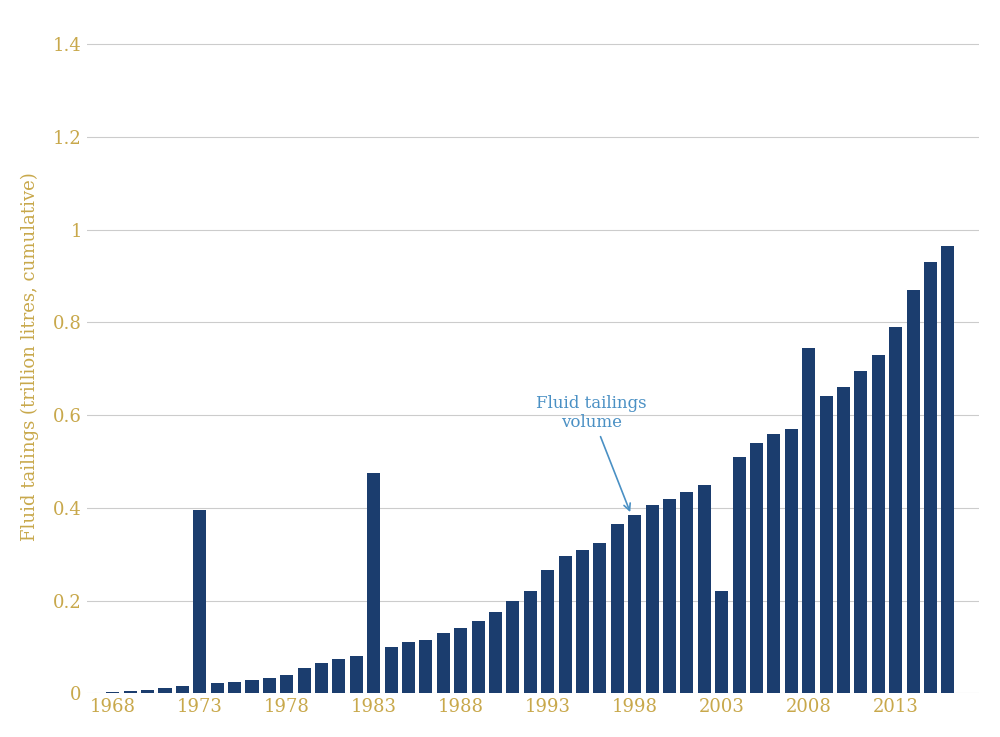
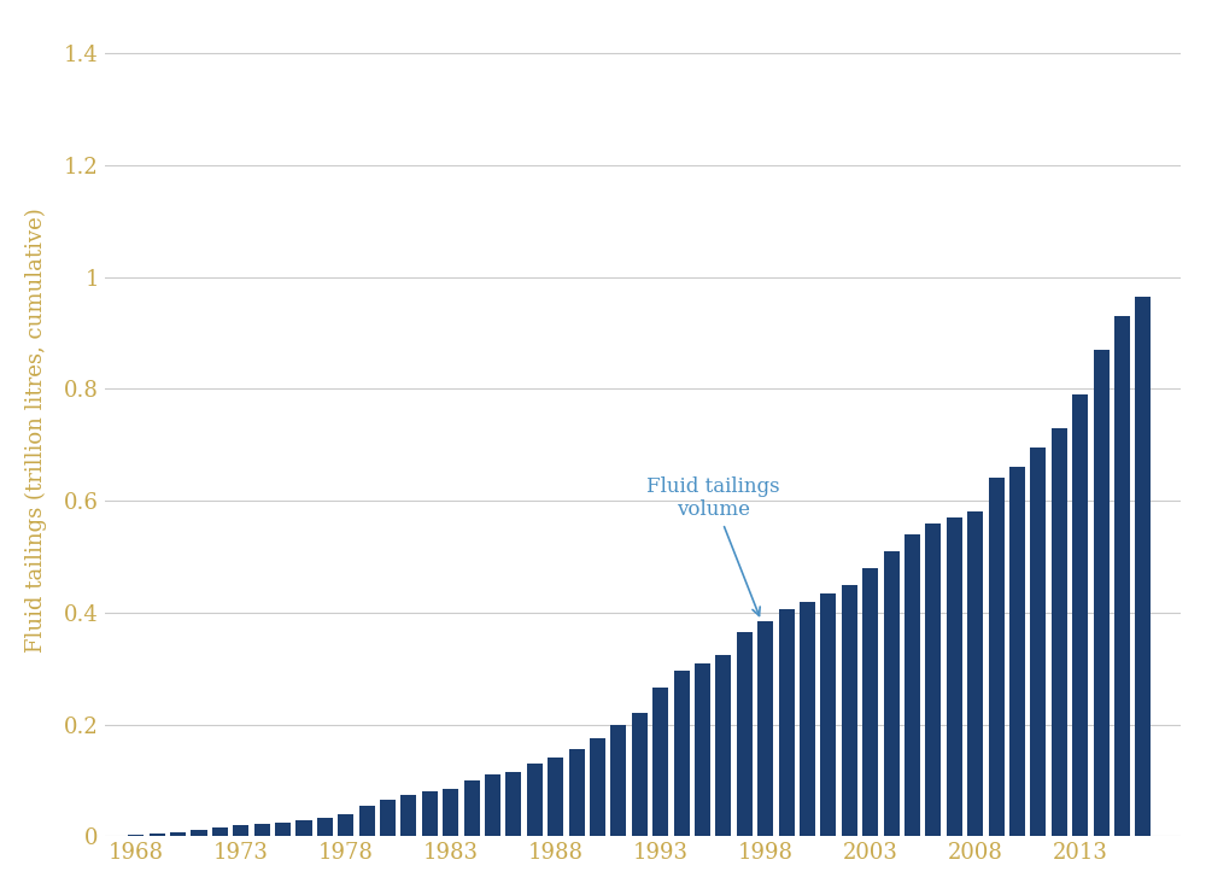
1973: 0.395 -> 0.020
1983: 0.475 -> 0.085
2003: 0.220 -> 0.480
2008: 0.745 -> 0.580
